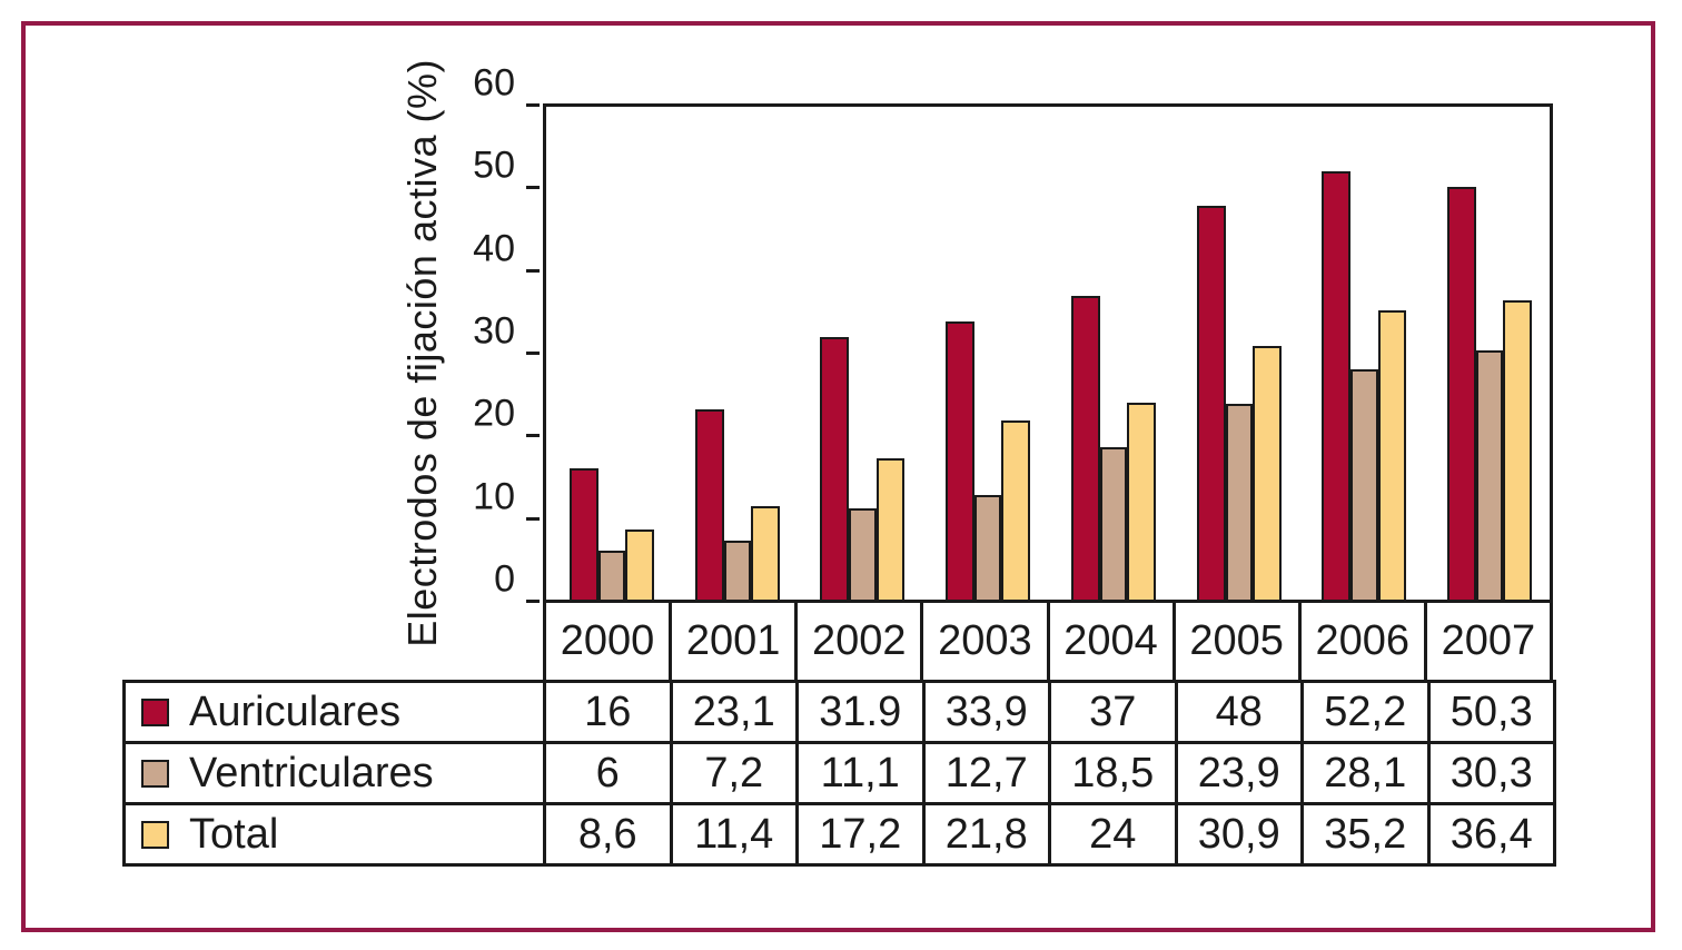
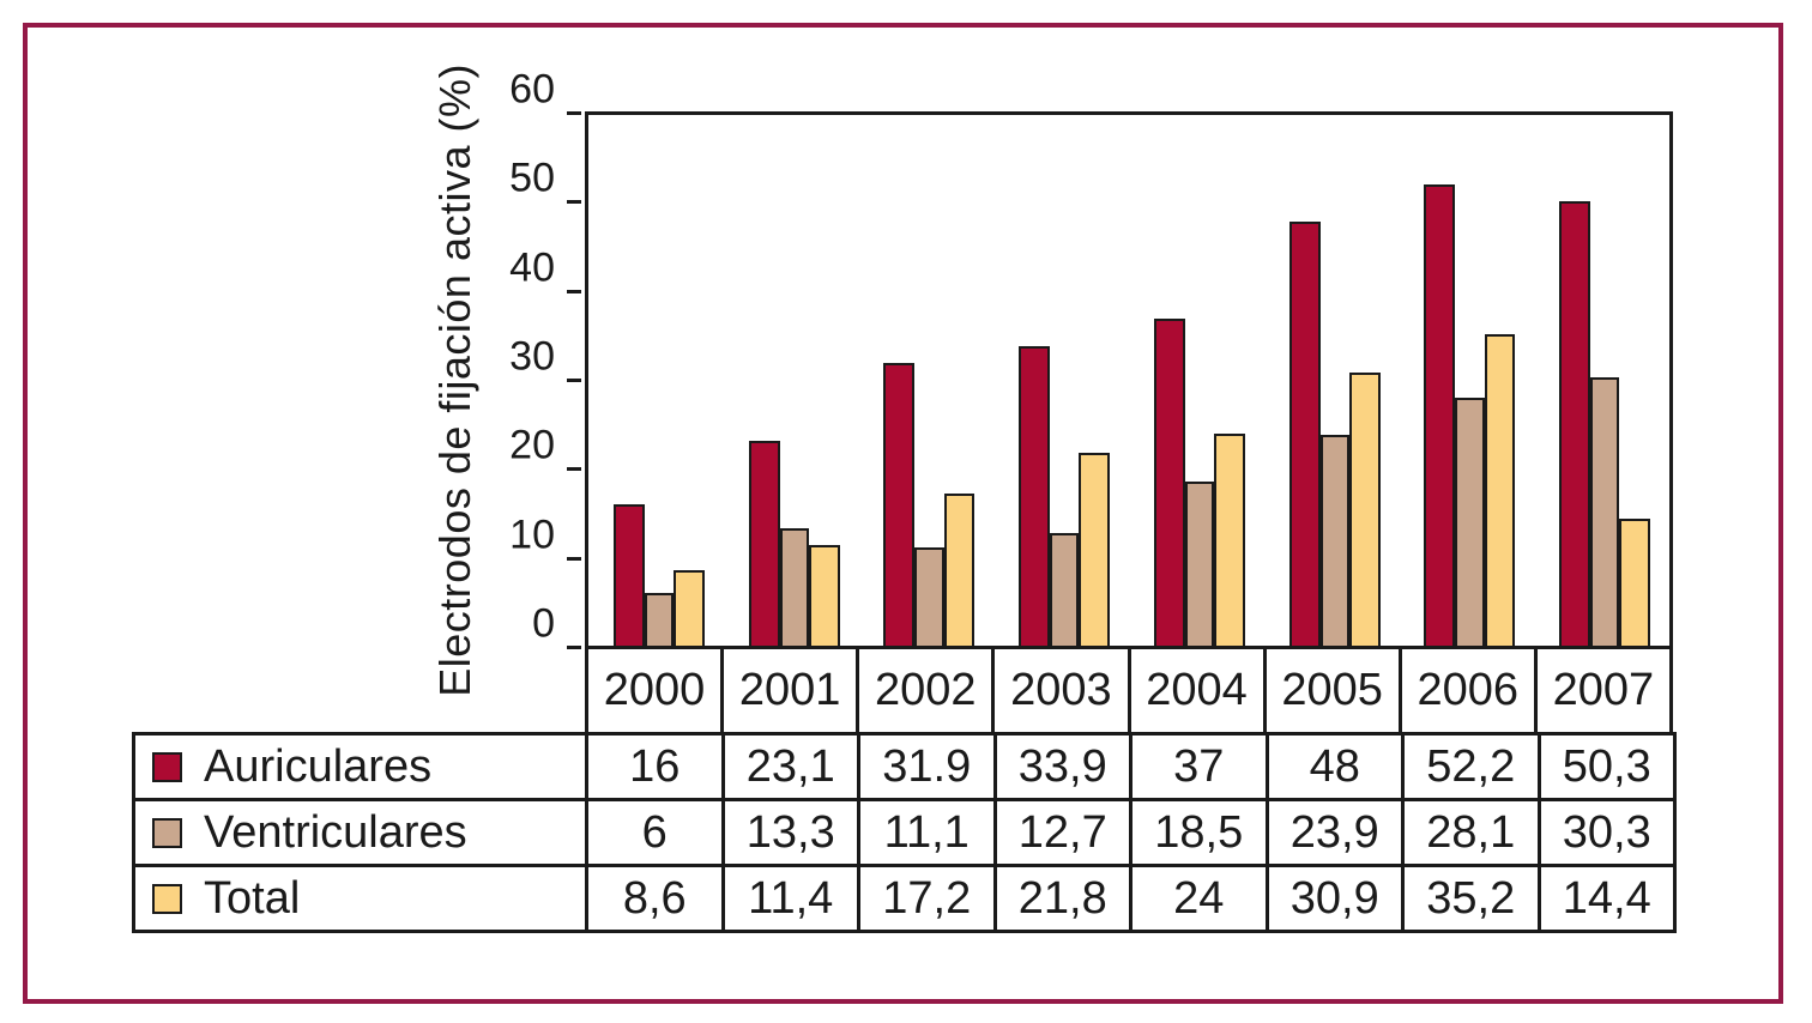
Ventriculares/2001: 7,2 -> 13,3
Total/2007: 36,4 -> 14,4
